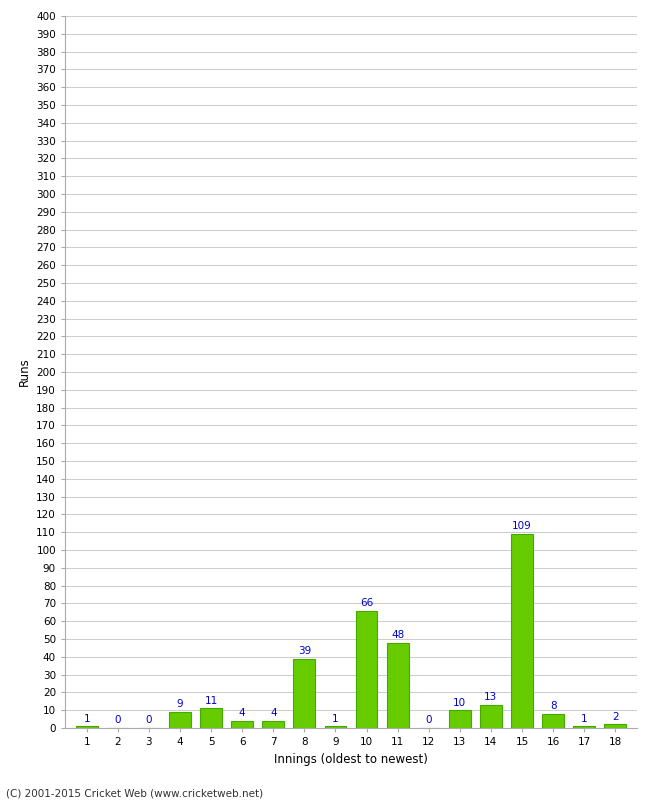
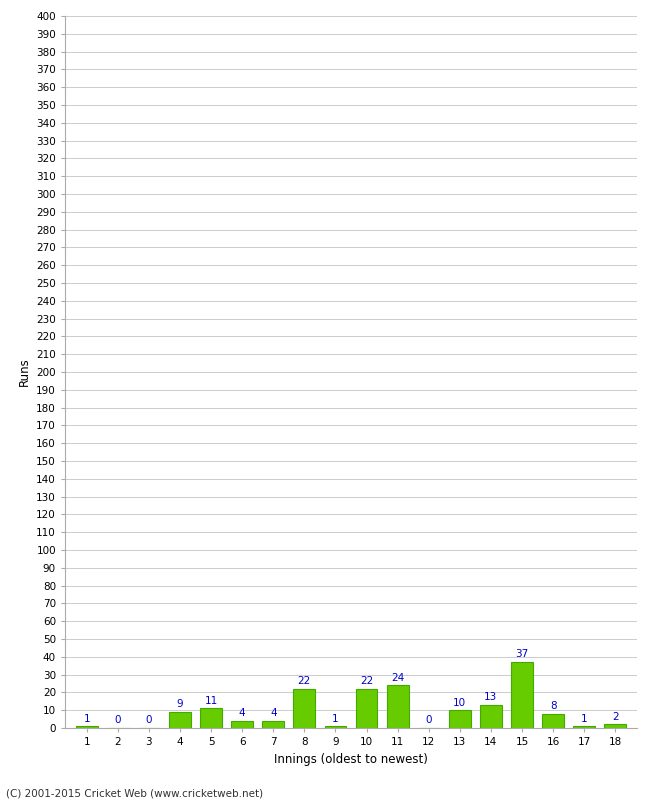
8: 39 -> 22
10: 66 -> 22
11: 48 -> 24
15: 109 -> 37
